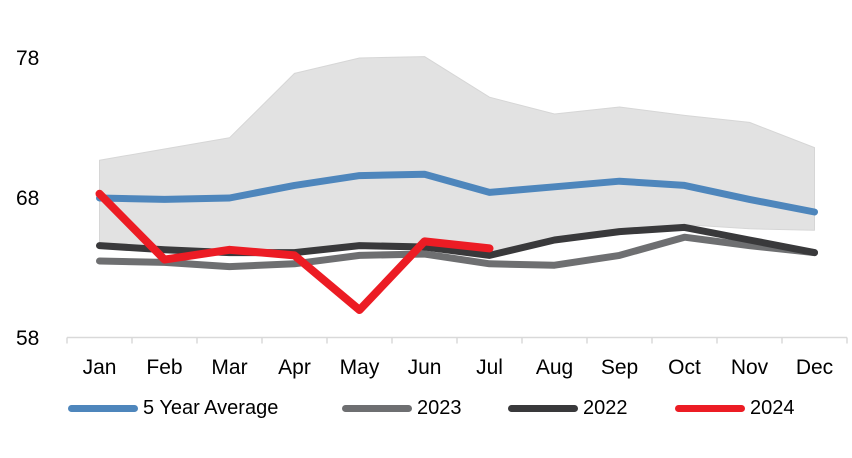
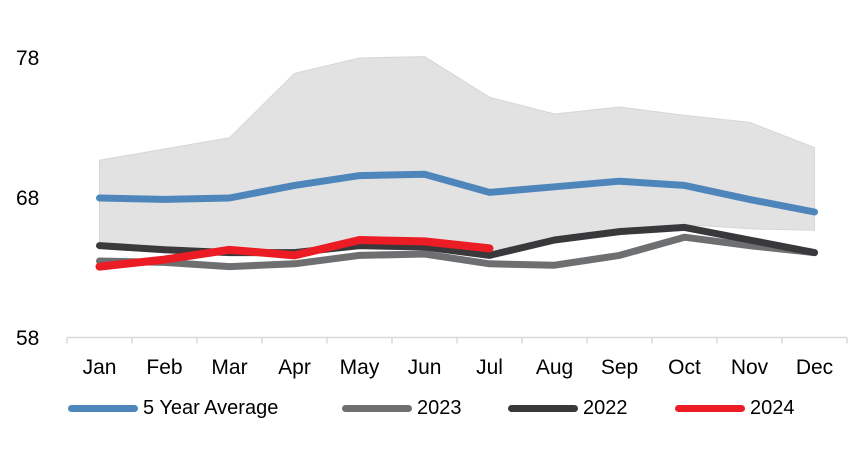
2024/Jan: 68.3 -> 63.1
2024/May: 60.0 -> 65.0
